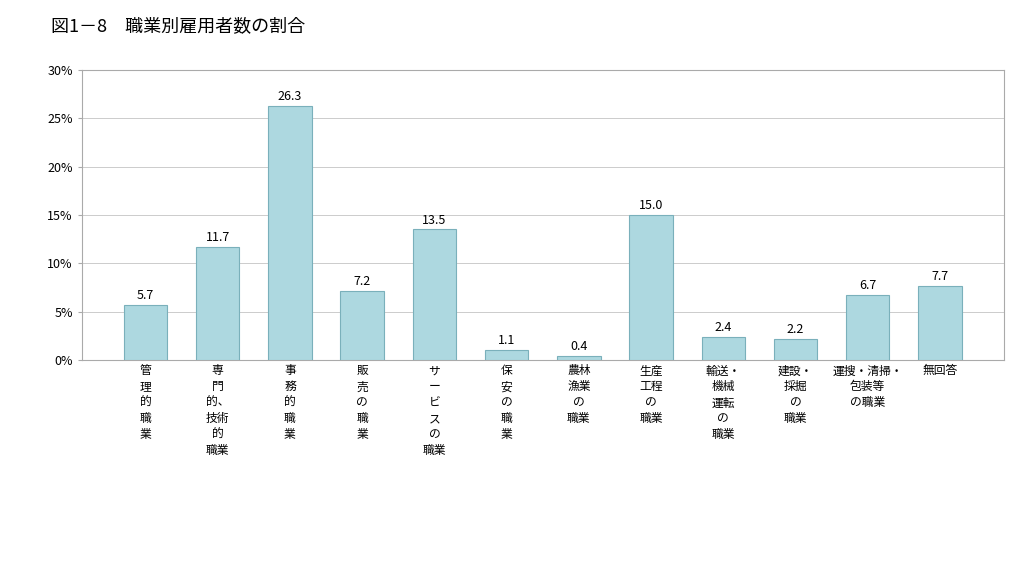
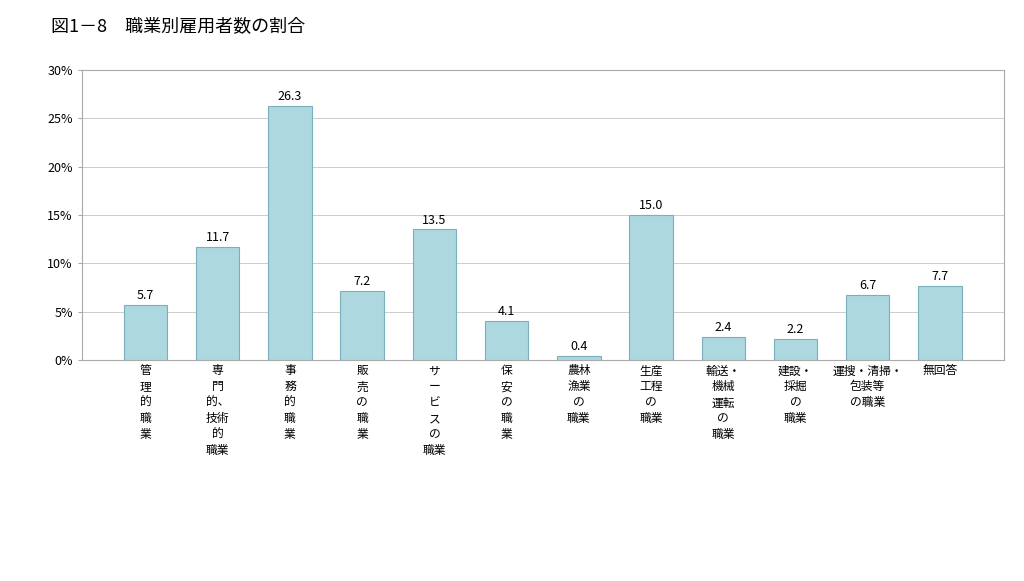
保 安 の 職 業: 1.1 -> 4.1
